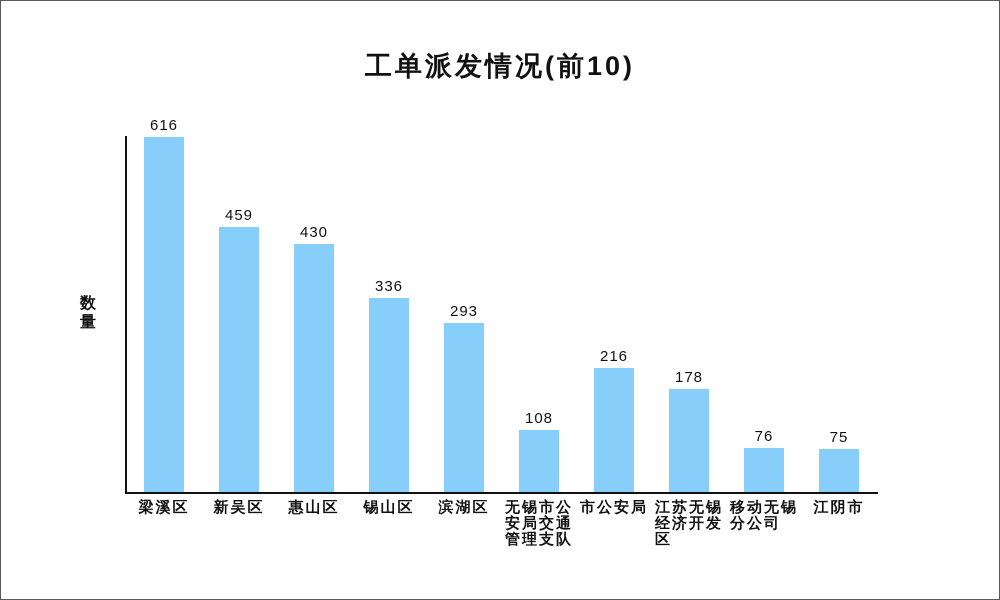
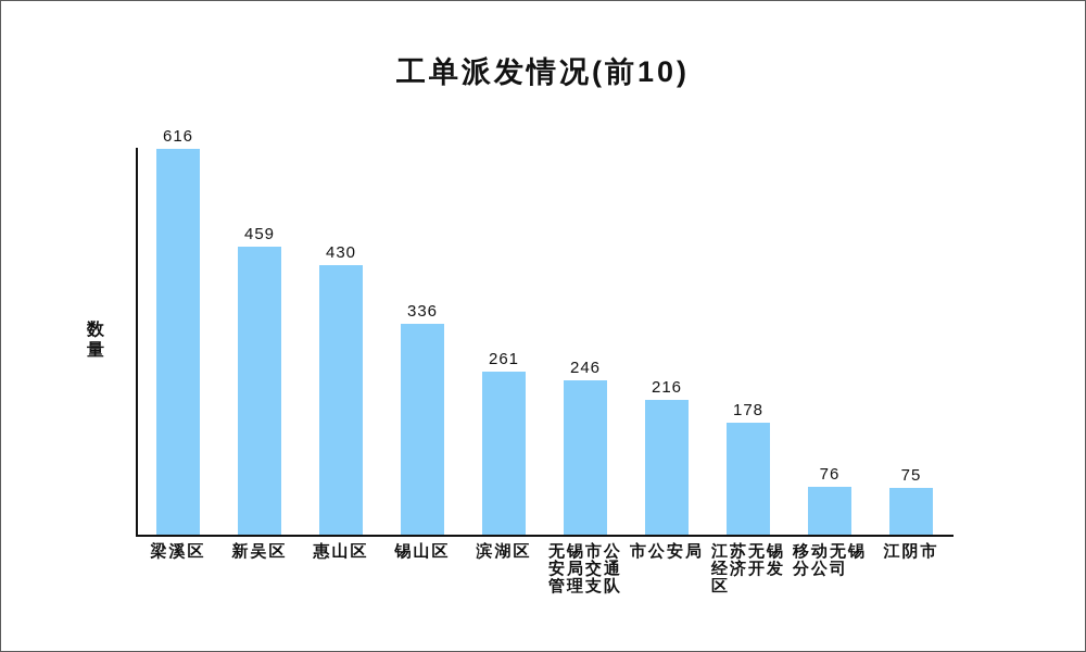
滨湖区: 293 -> 261
无锡市公安局交通管理支队: 108 -> 246
